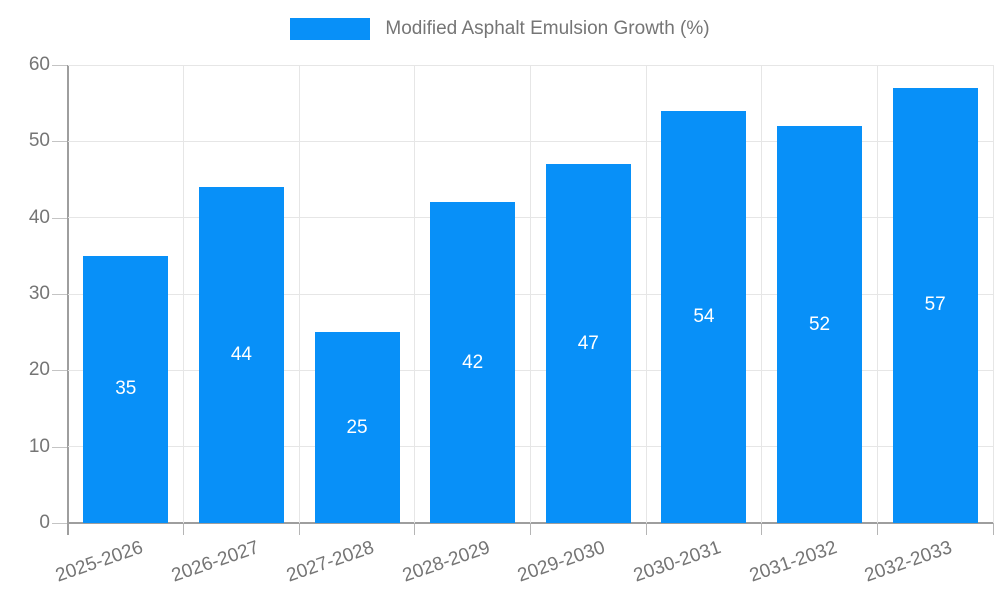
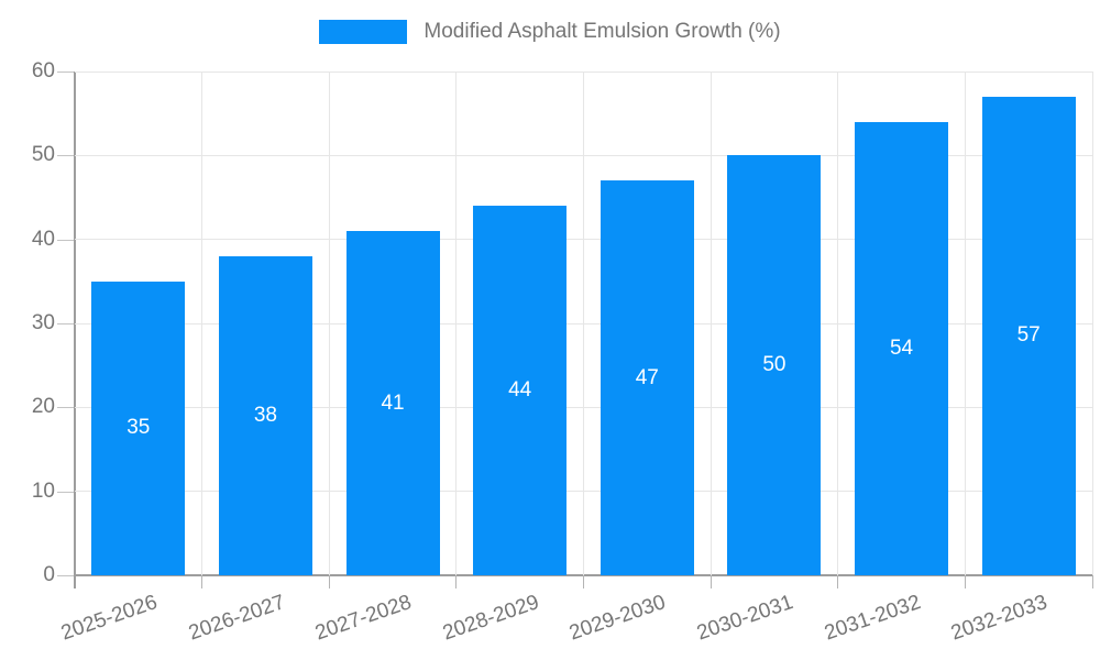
2026-2027: 44 -> 38
2027-2028: 25 -> 41
2028-2029: 42 -> 44
2030-2031: 54 -> 50
2031-2032: 52 -> 54
